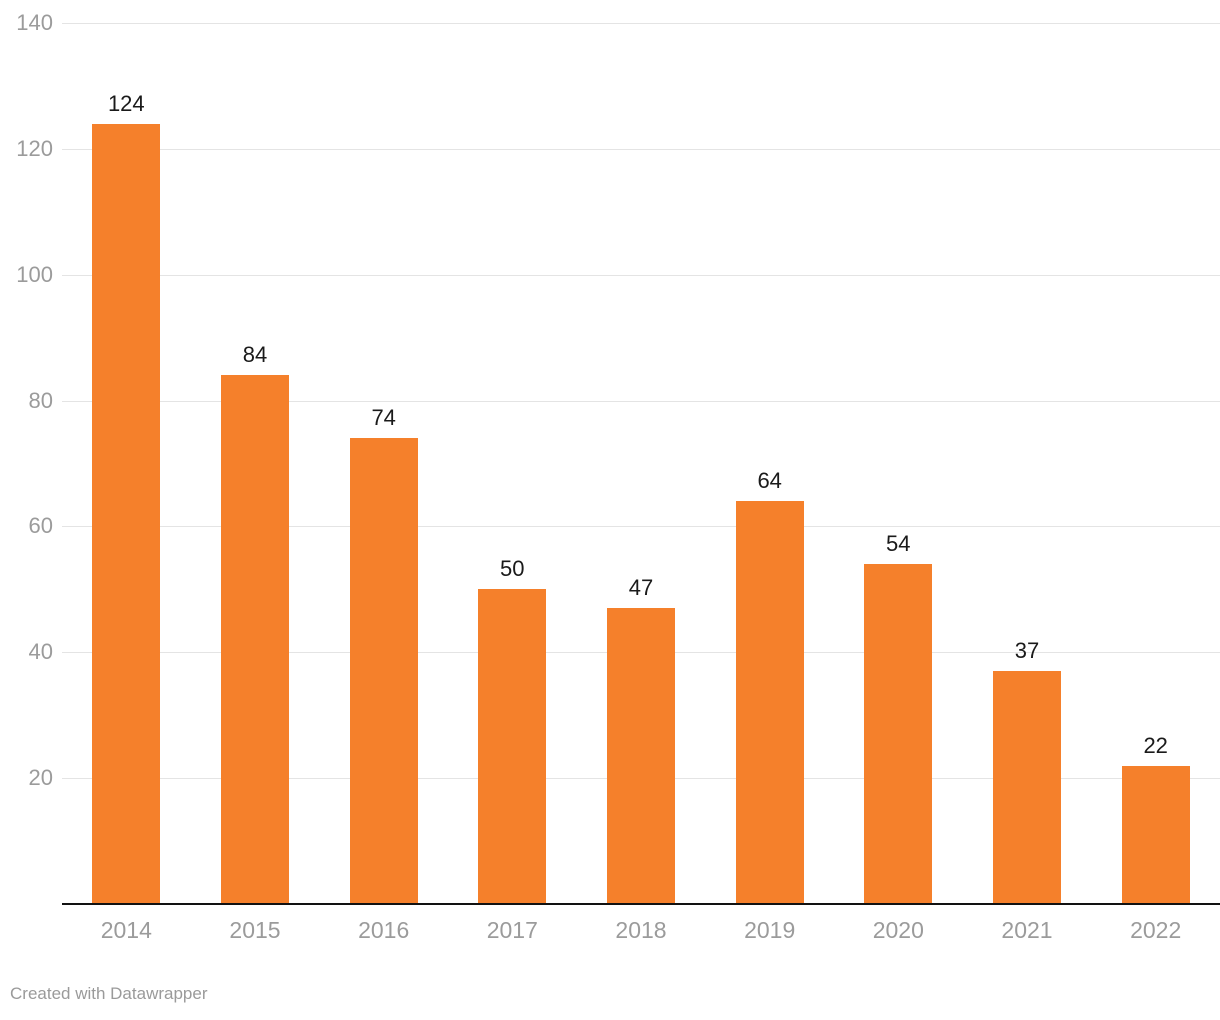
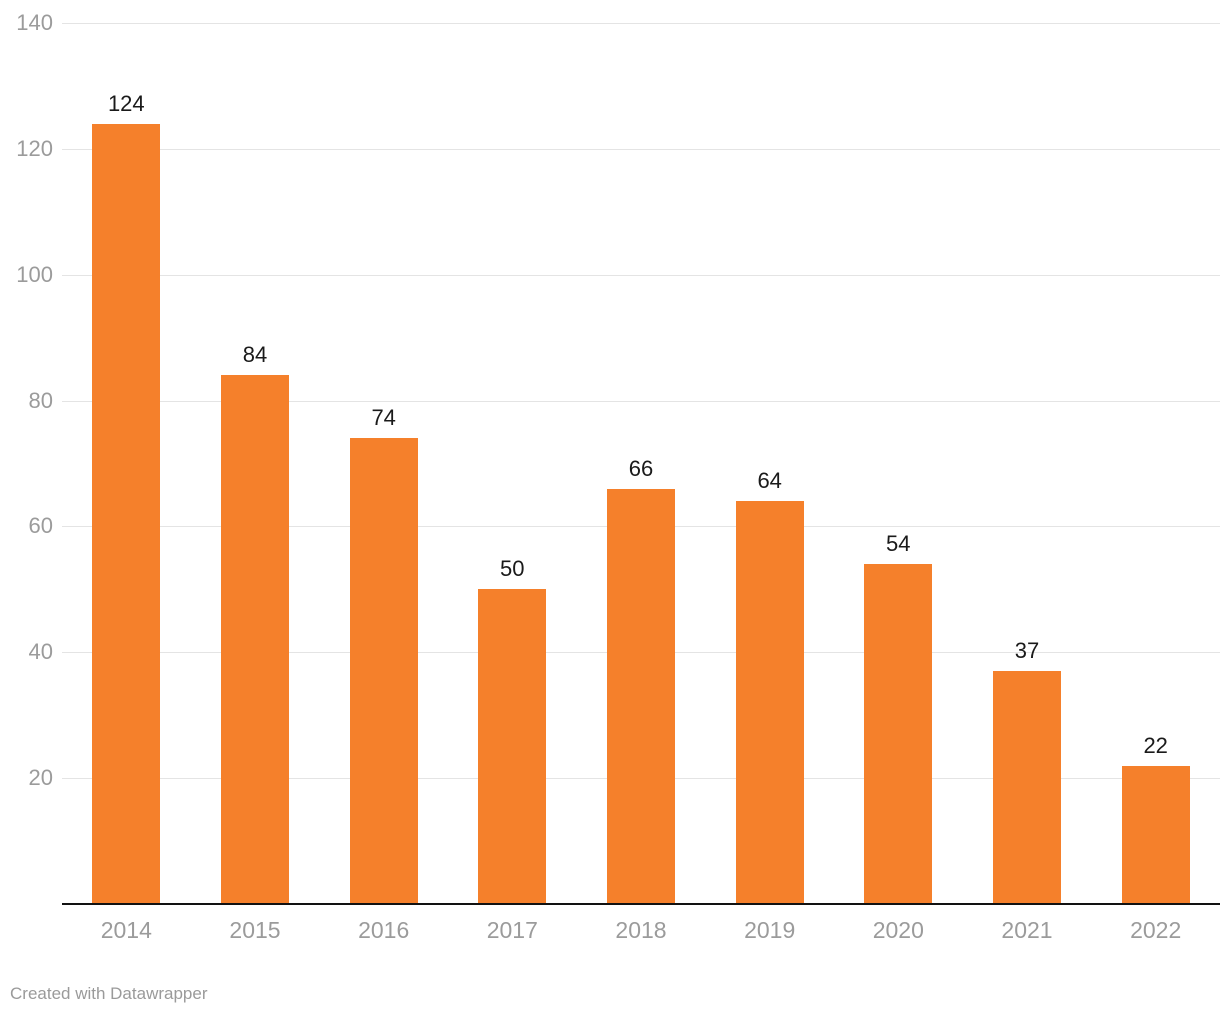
2018: 47 -> 66
